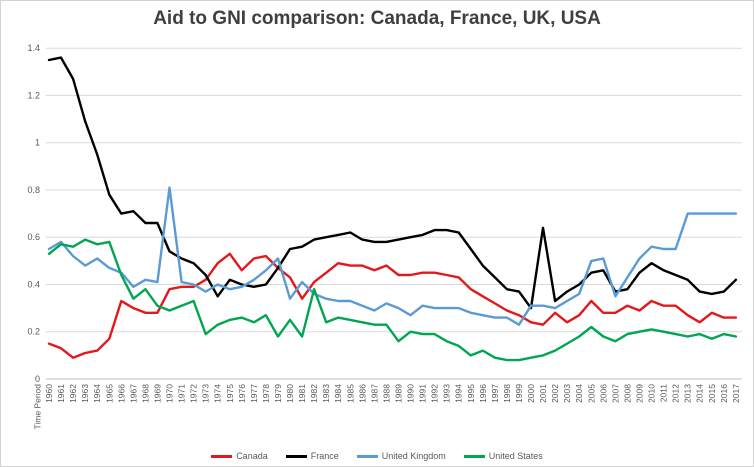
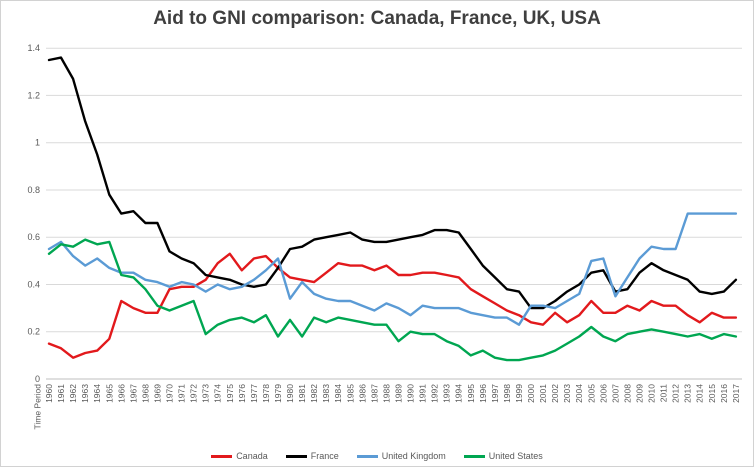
United Kingdom/1967: 0.39 -> 0.45
United States/1967: 0.34 -> 0.43
United Kingdom/1970: 0.81 -> 0.39
France/1974: 0.35 -> 0.43
Canada/1981: 0.34 -> 0.42
United States/1982: 0.38 -> 0.26
France/2001: 0.64 -> 0.30
